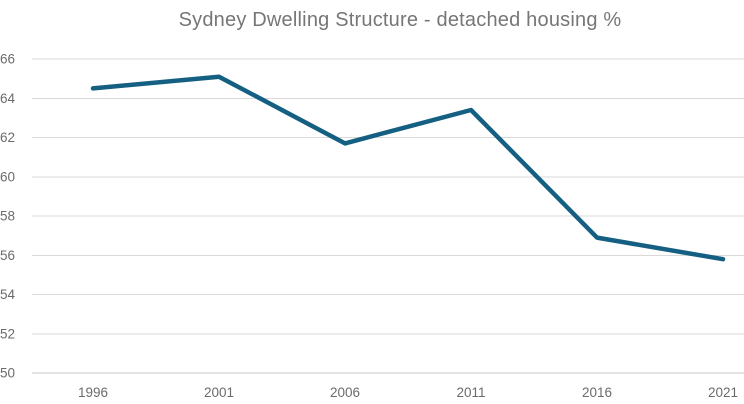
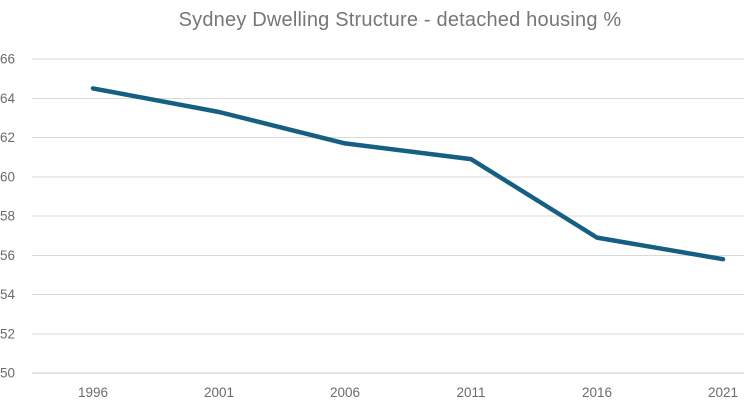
2001: 65.1 -> 63.3
2011: 63.4 -> 60.9
